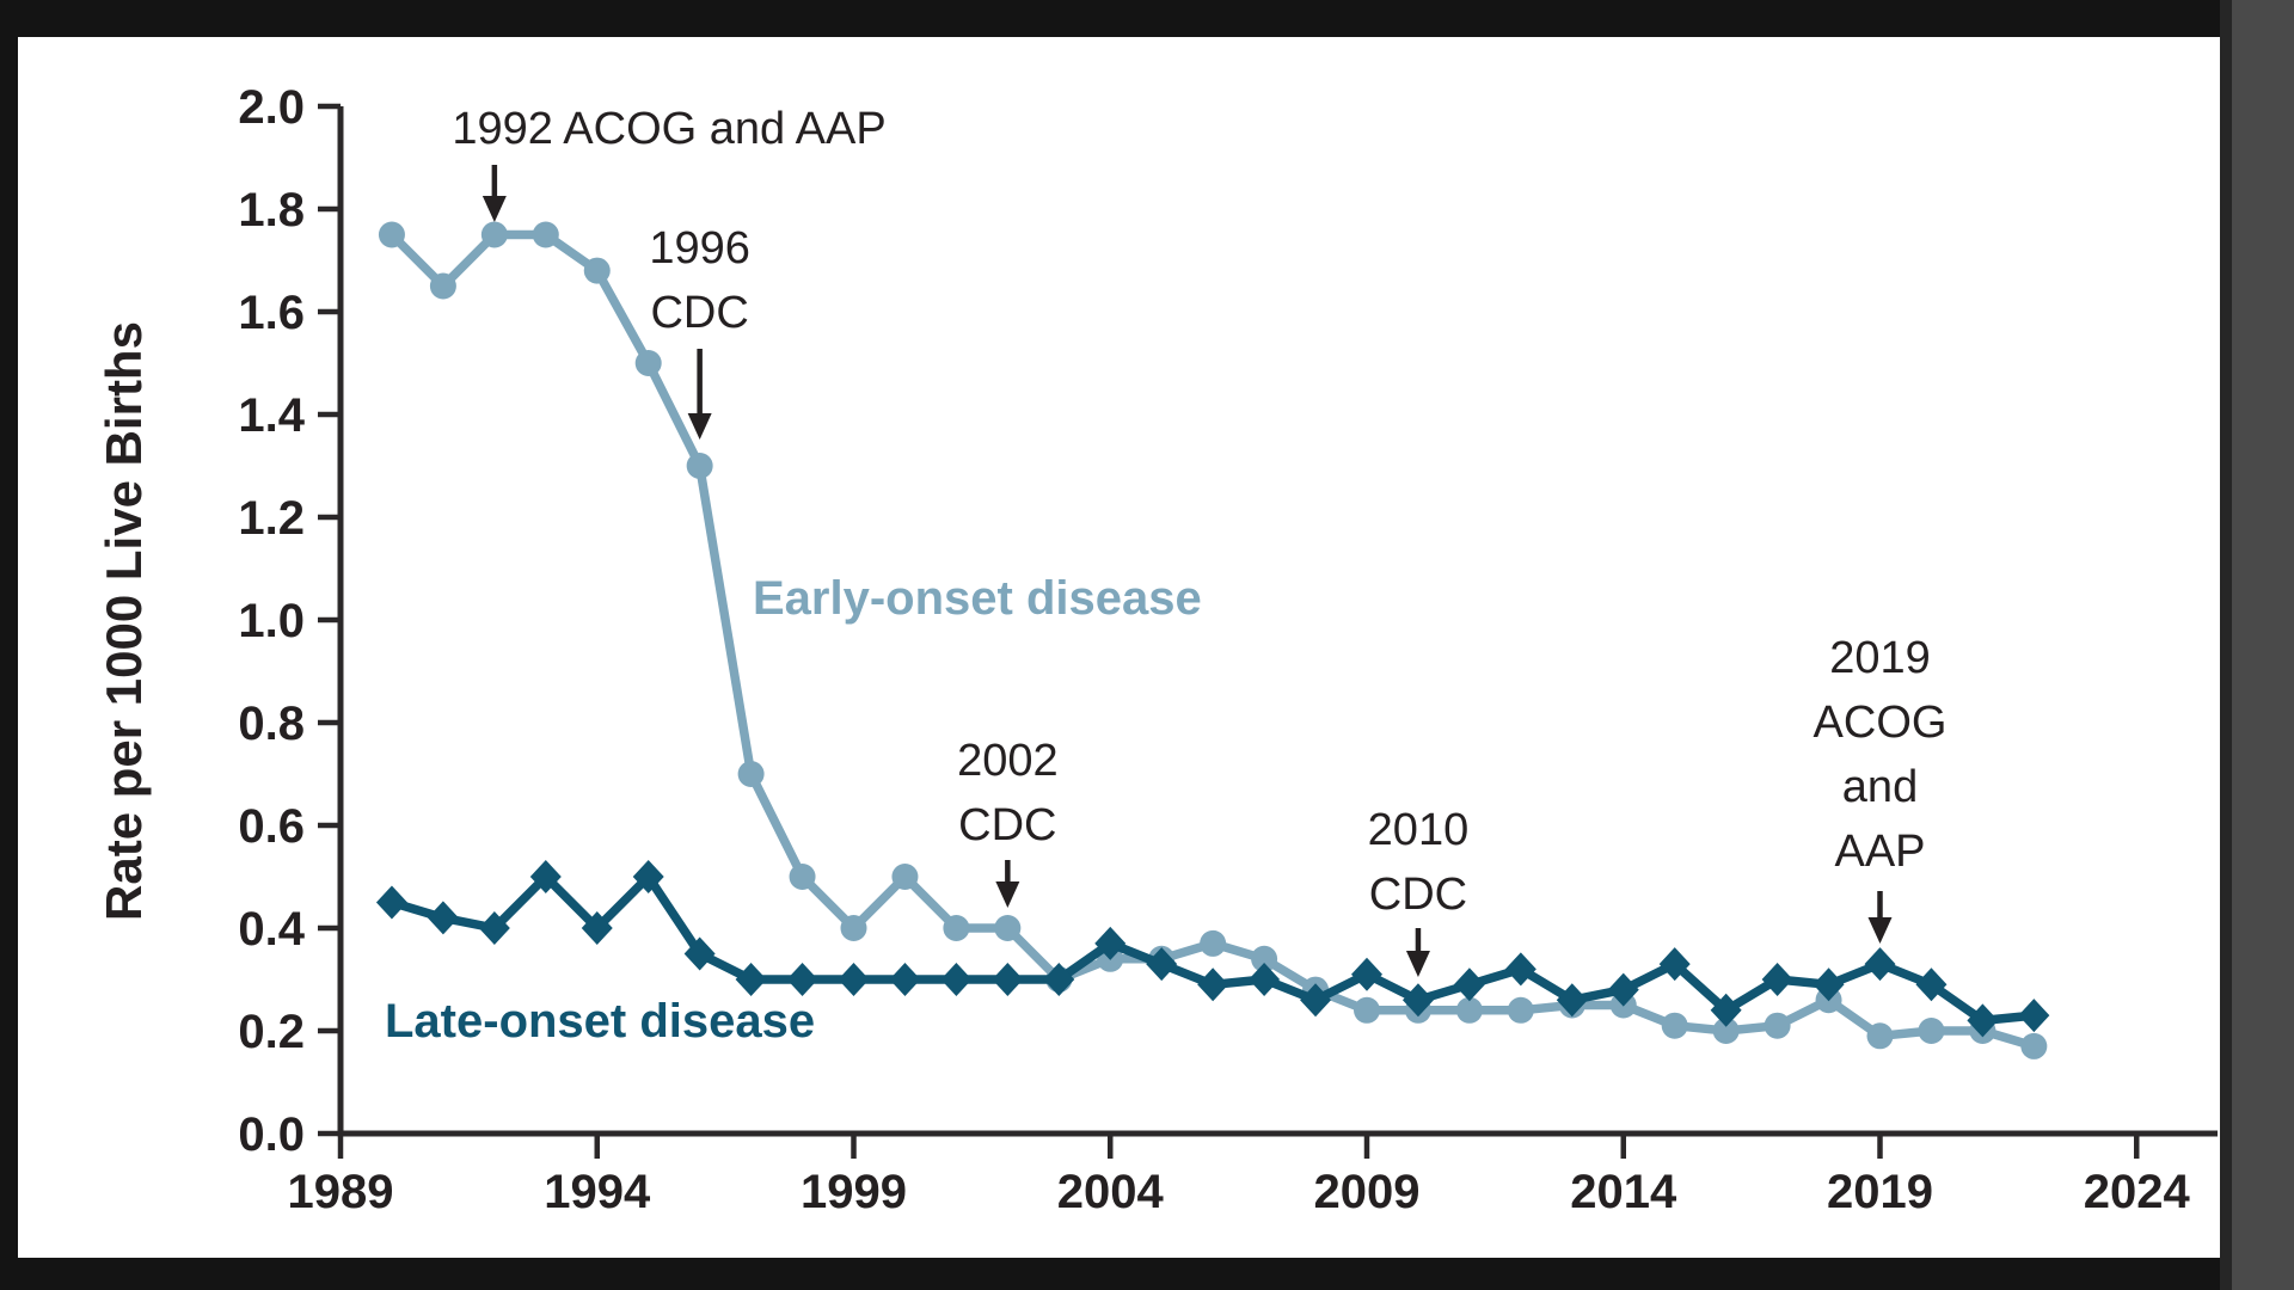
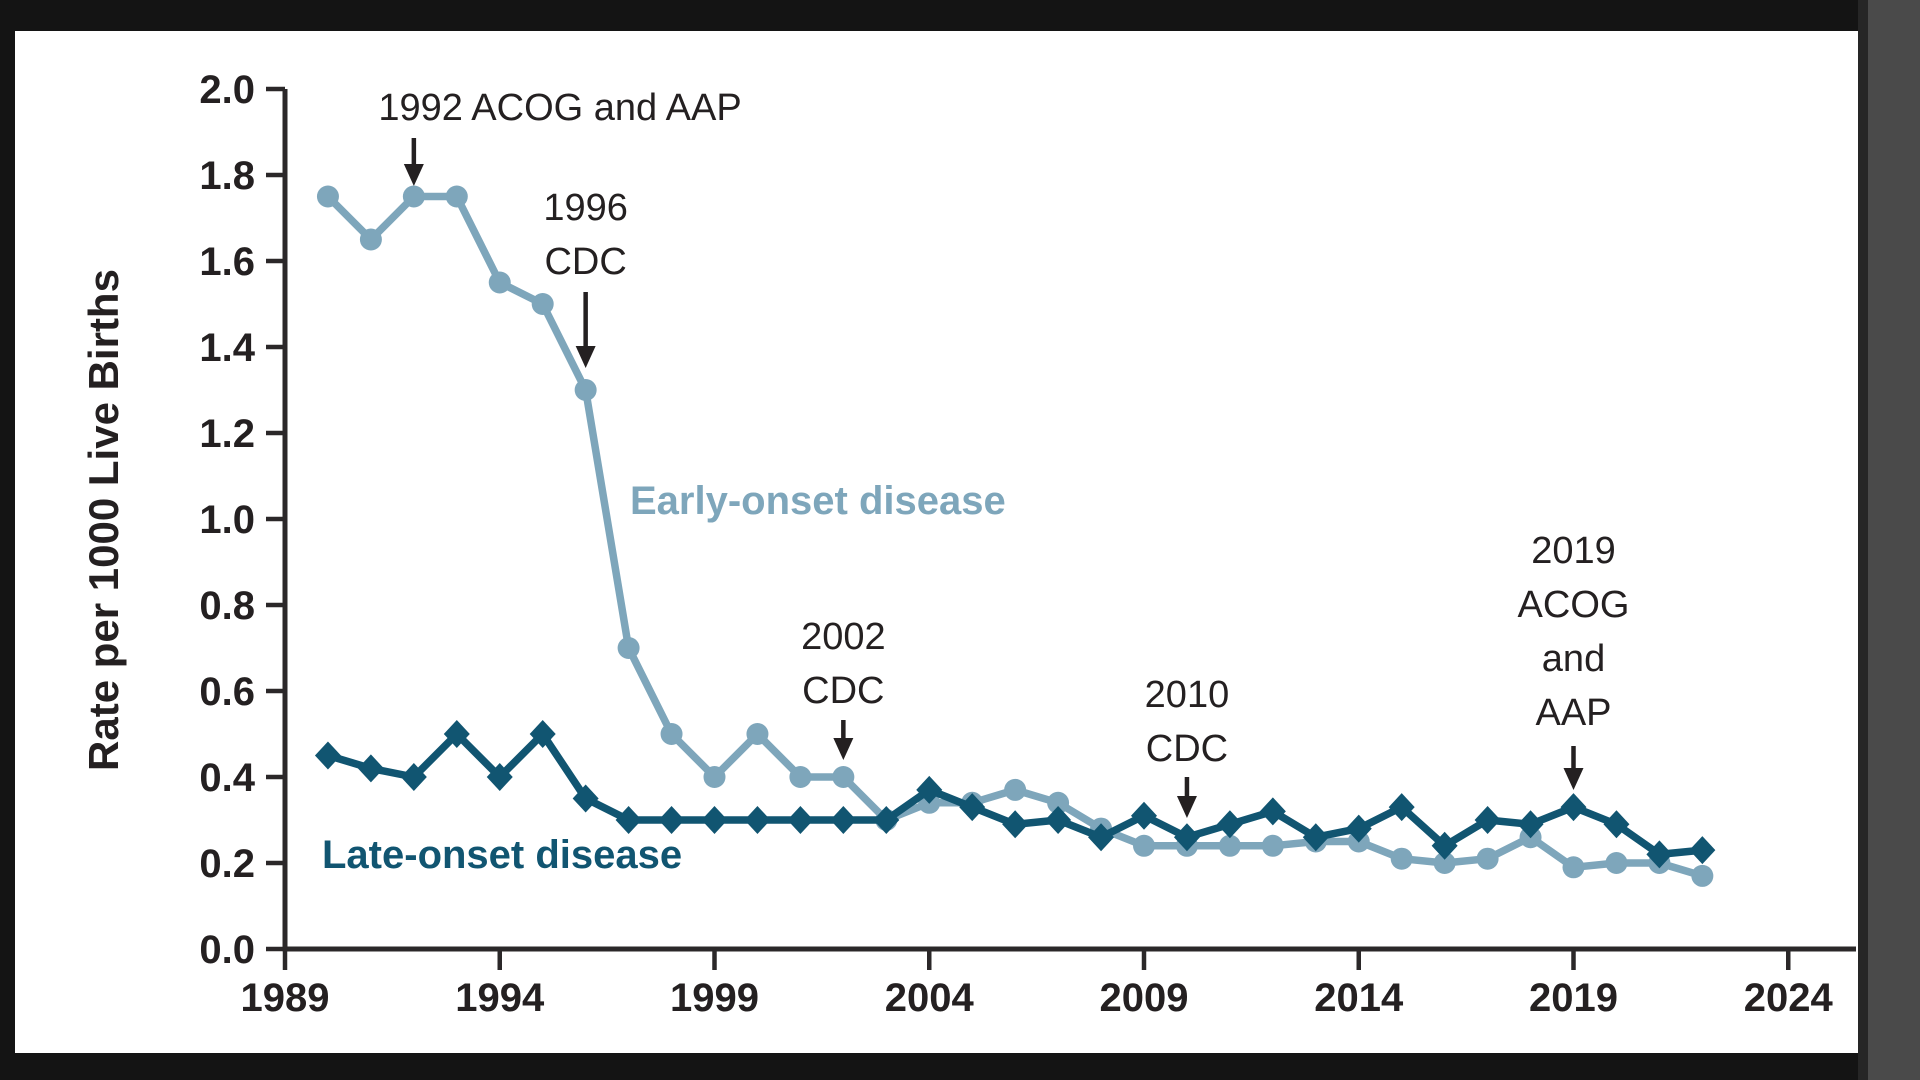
Early-onset disease/1994: 1.68 -> 1.55
